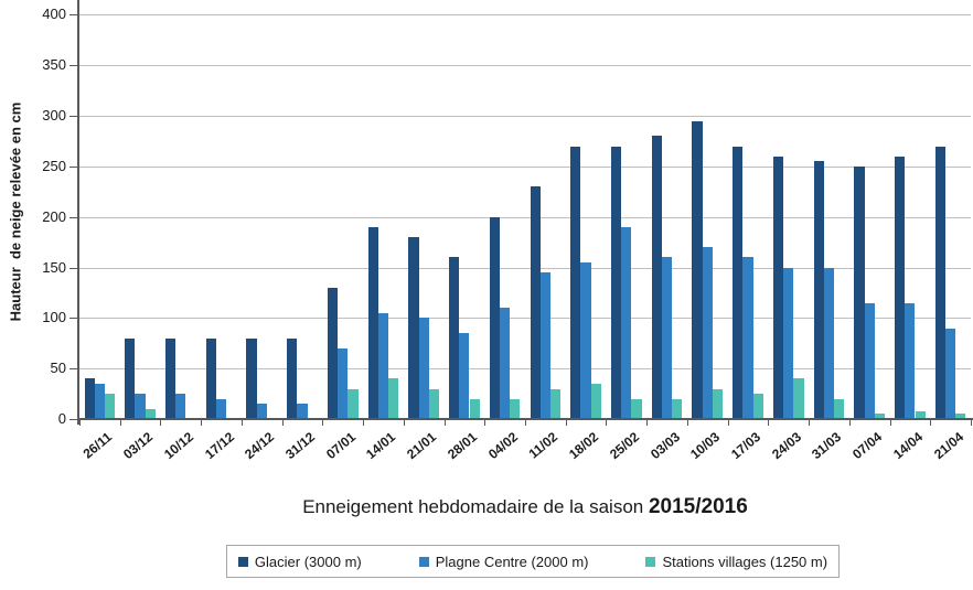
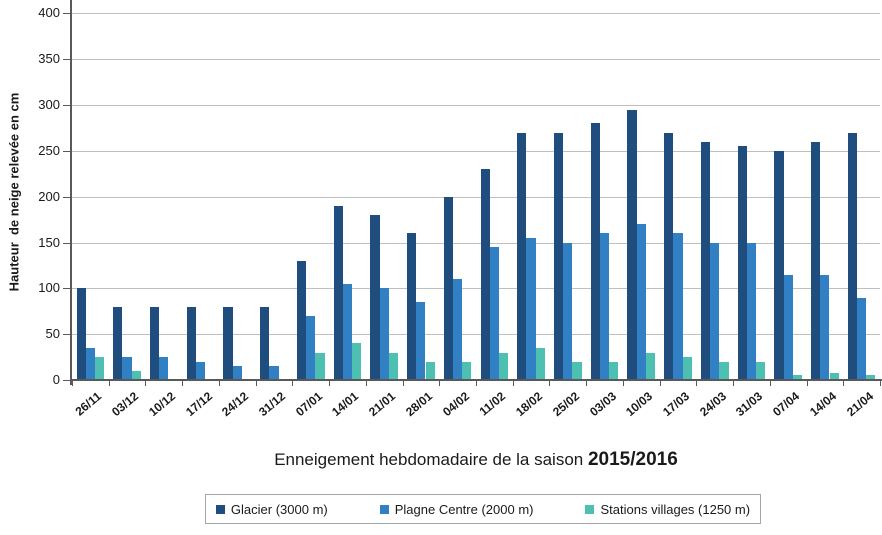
Glacier (3000 m)/26/11: 40 -> 100
Plagne Centre (2000 m)/25/02: 190 -> 150
Stations villages (1250 m)/24/03: 40 -> 20
